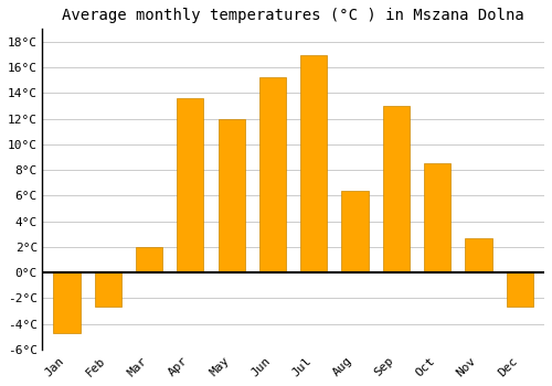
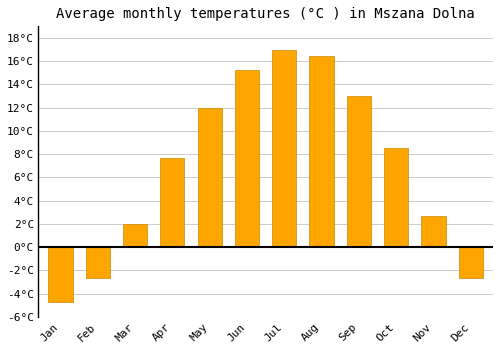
Apr: 13.6°C -> 7.7°C
Aug: 6.4°C -> 16.4°C
